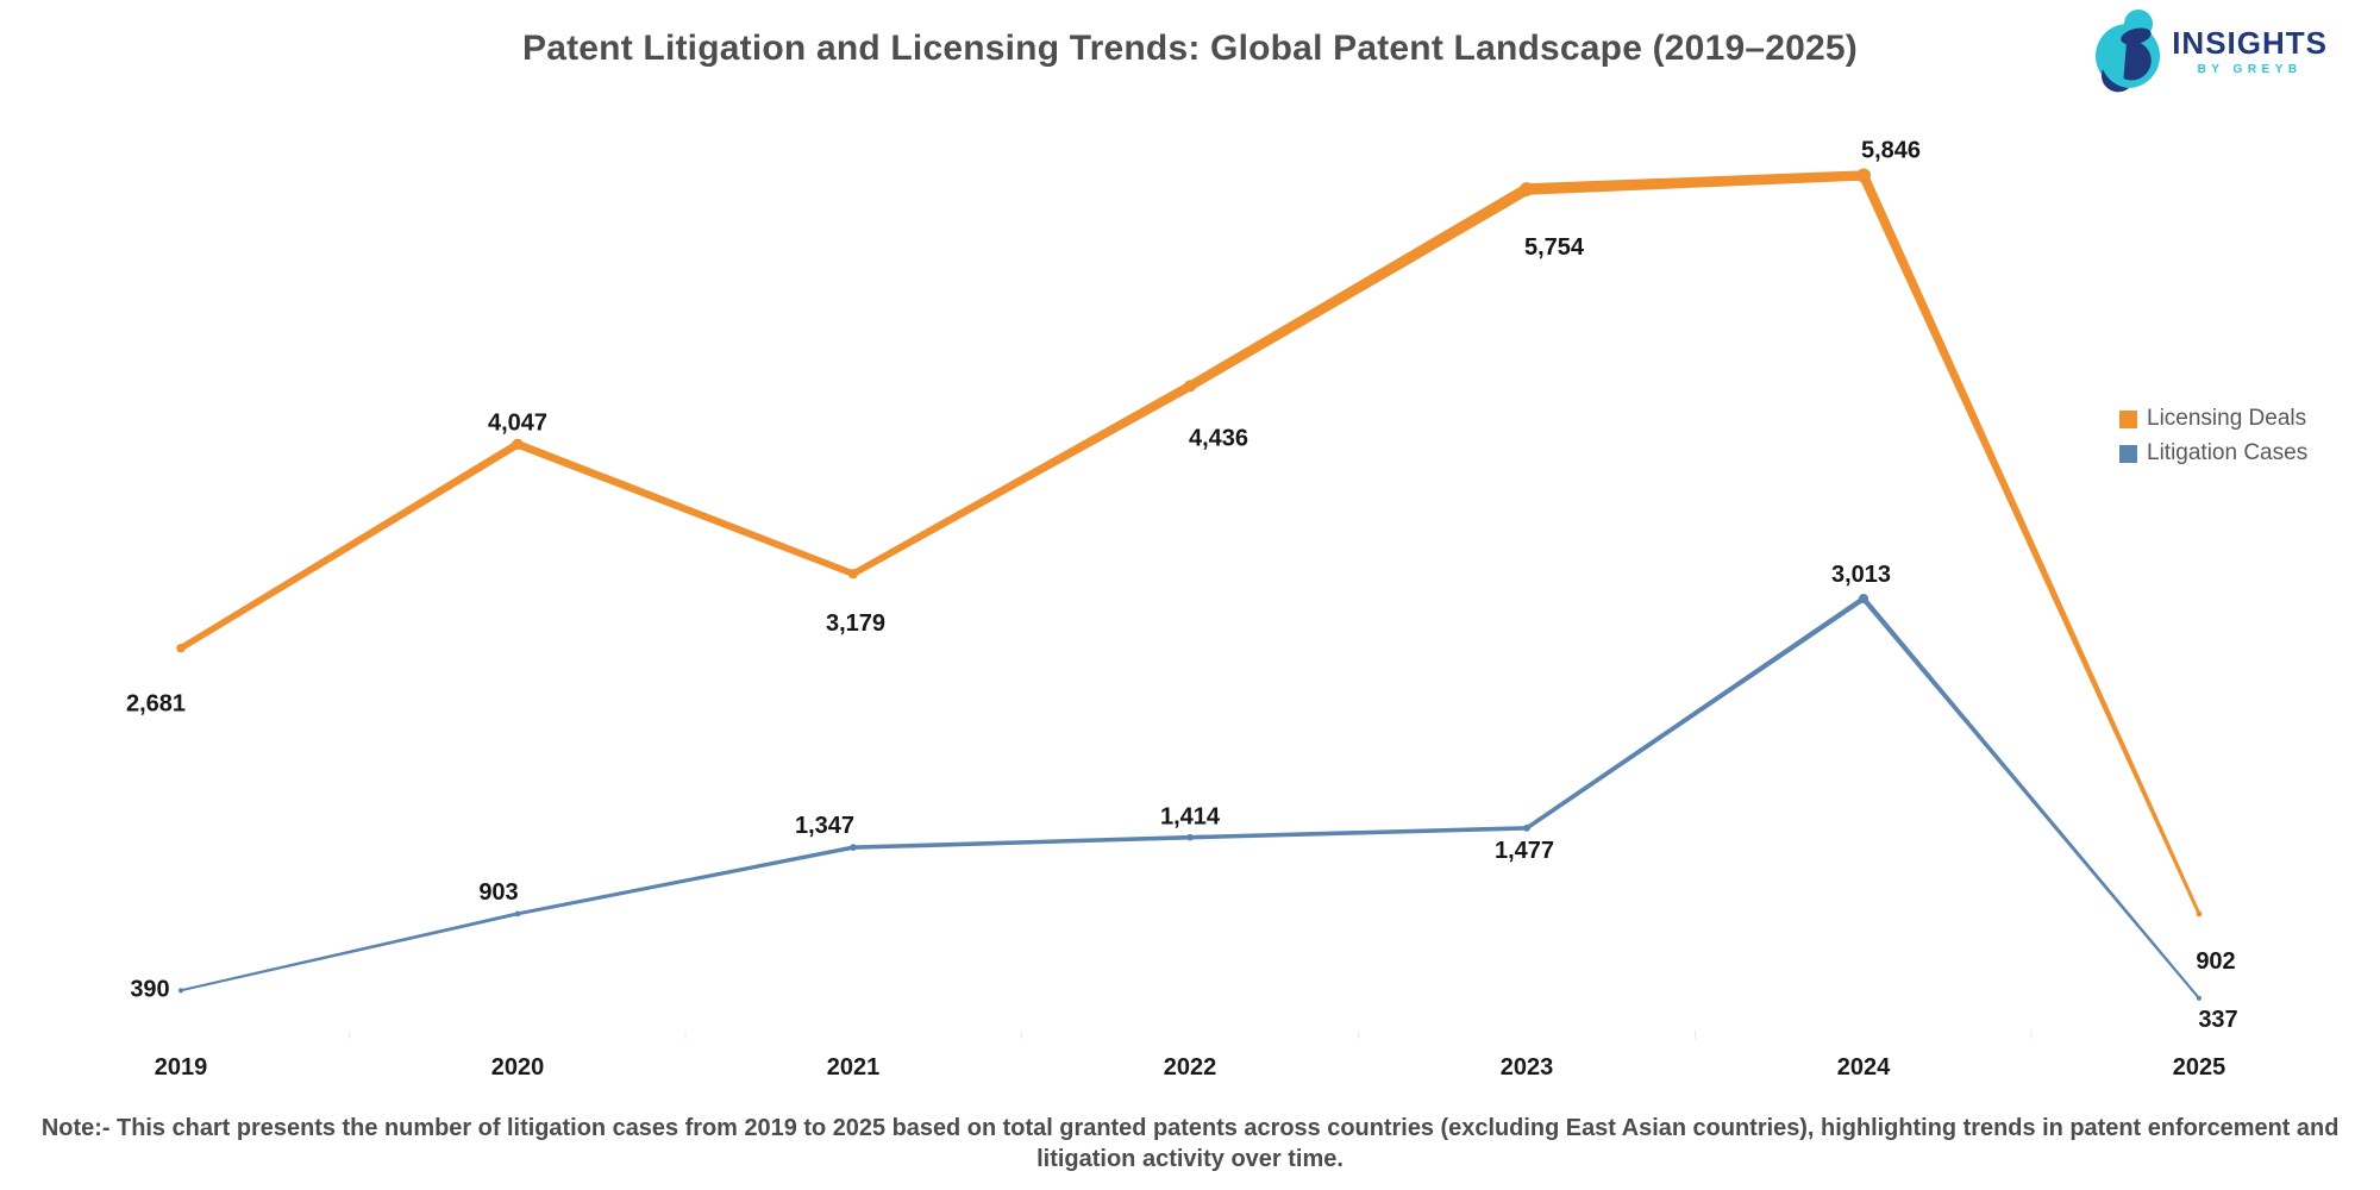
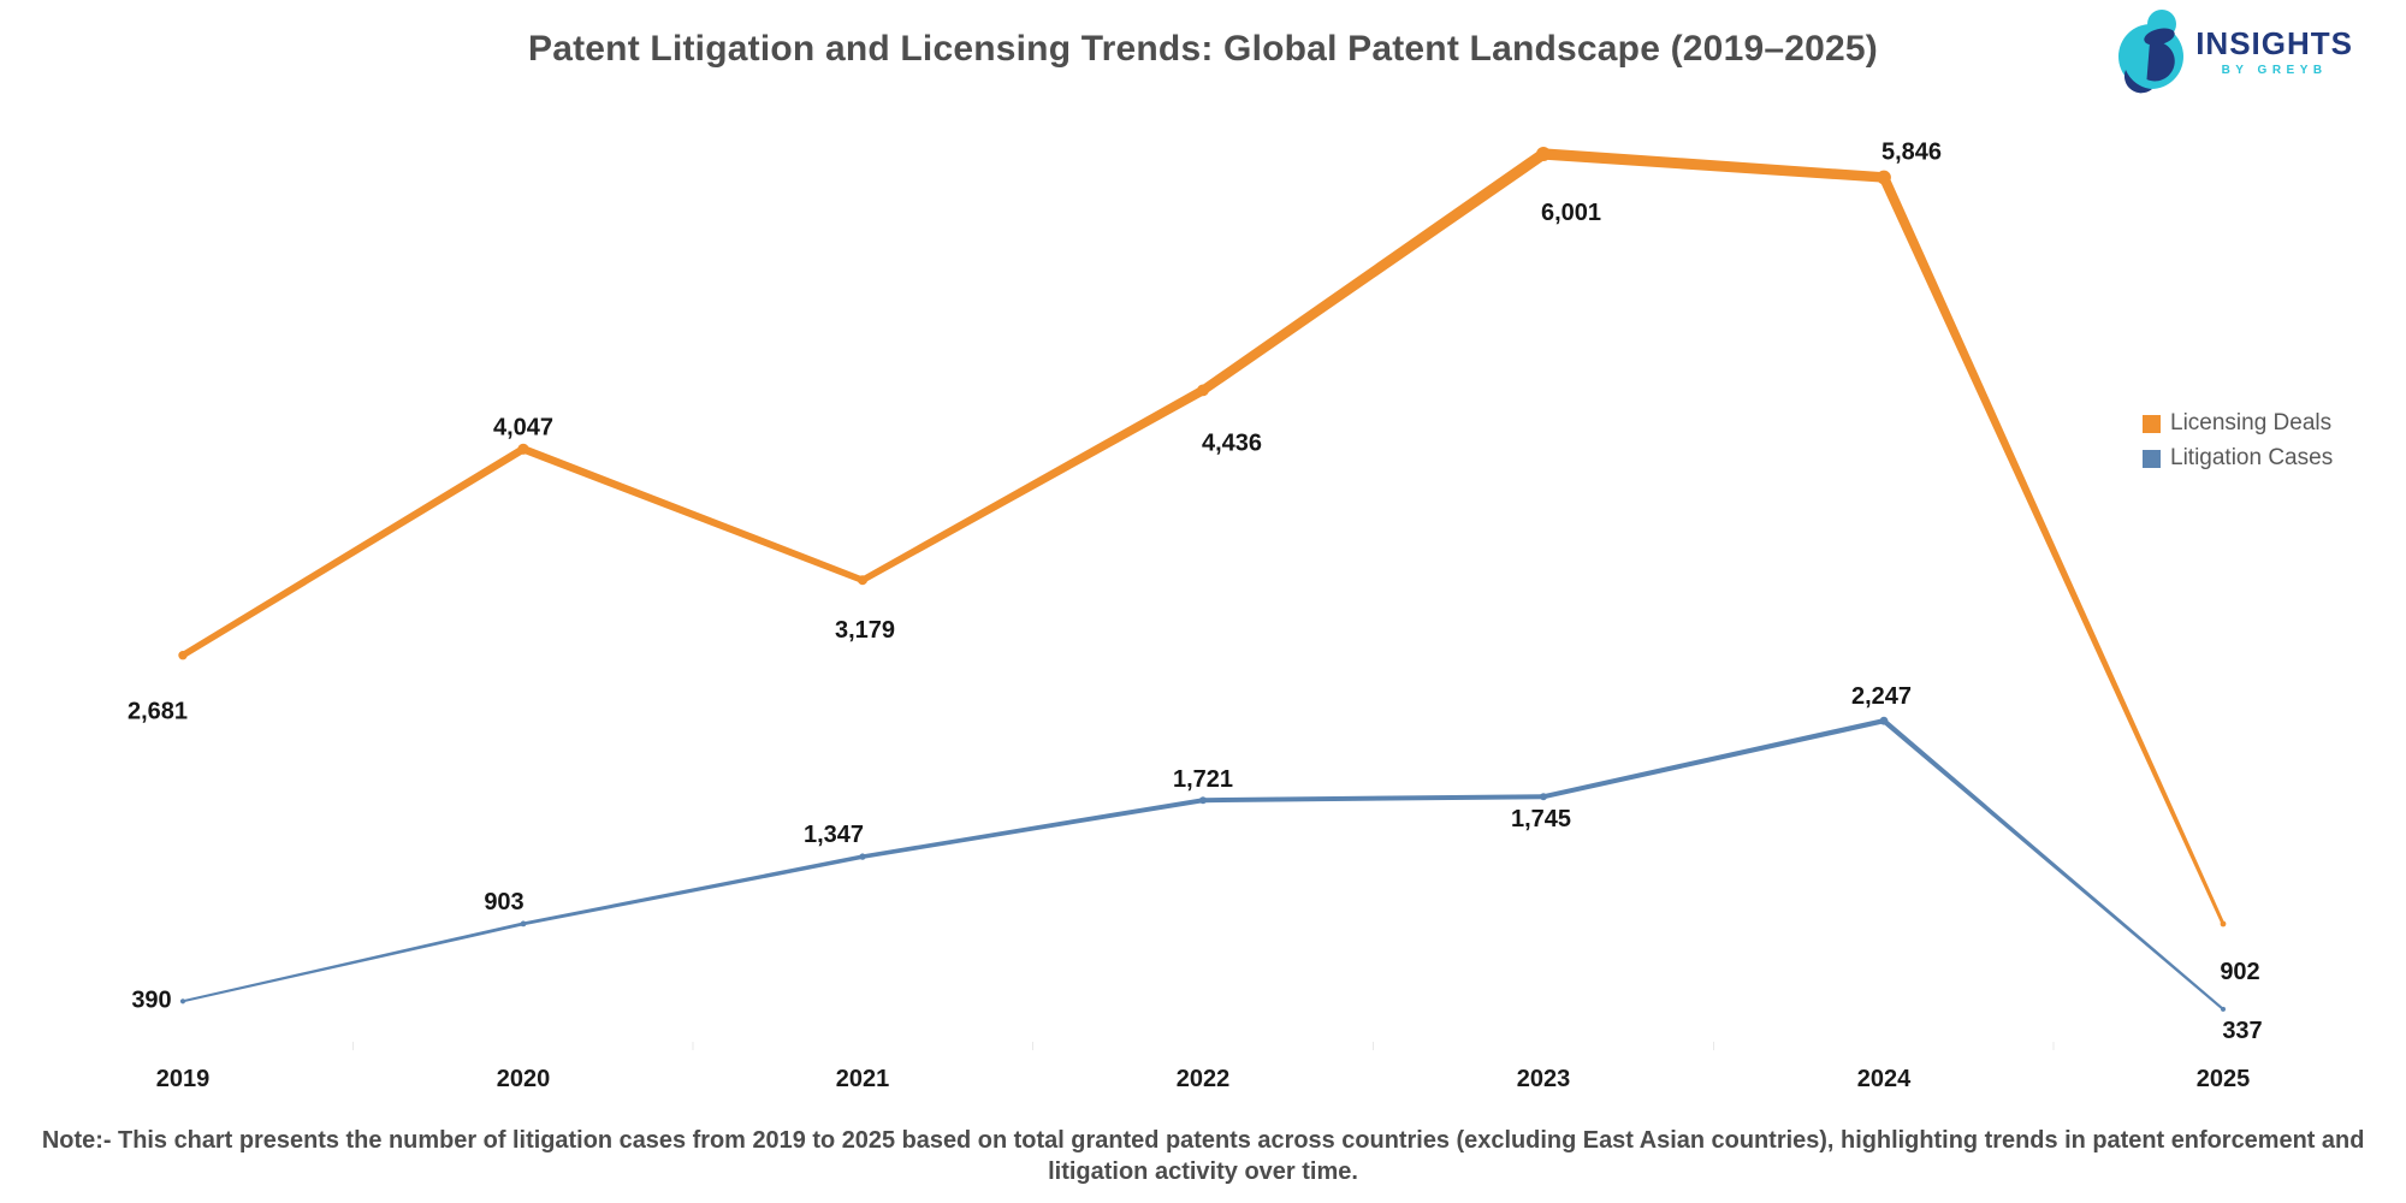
Litigation Cases/2022: 1,414 -> 1,721
Licensing Deals/2023: 5,754 -> 6,001
Litigation Cases/2023: 1,477 -> 1,745
Litigation Cases/2024: 3,013 -> 2,247
